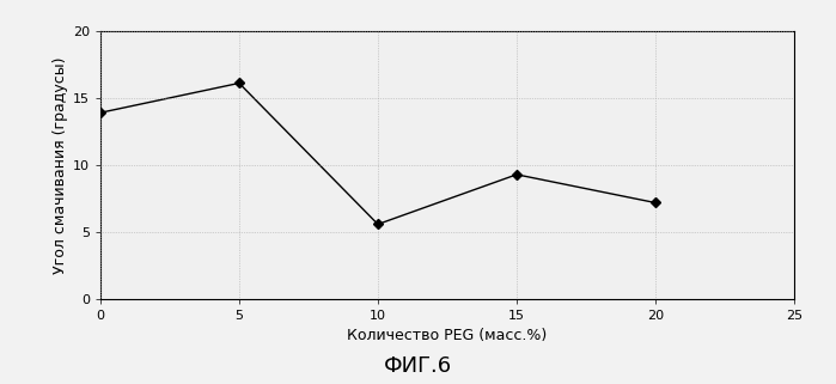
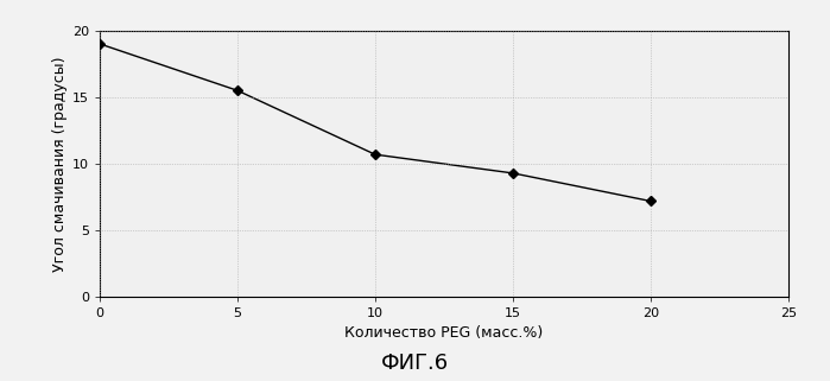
0: 13.9 -> 19.0
5: 16.1 -> 15.5
10: 5.6 -> 10.7
